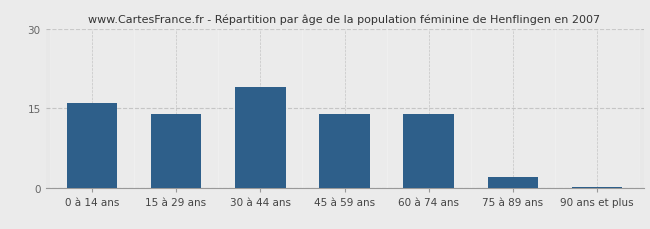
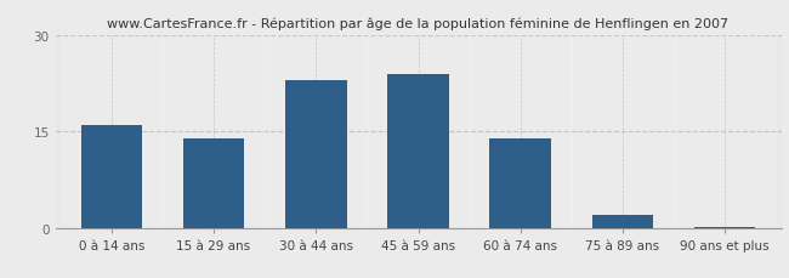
30 à 44 ans: 19.0 -> 23.0
45 à 59 ans: 14.0 -> 24.0
